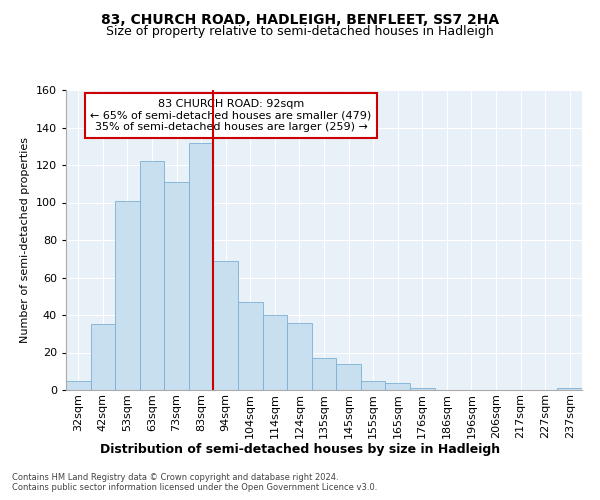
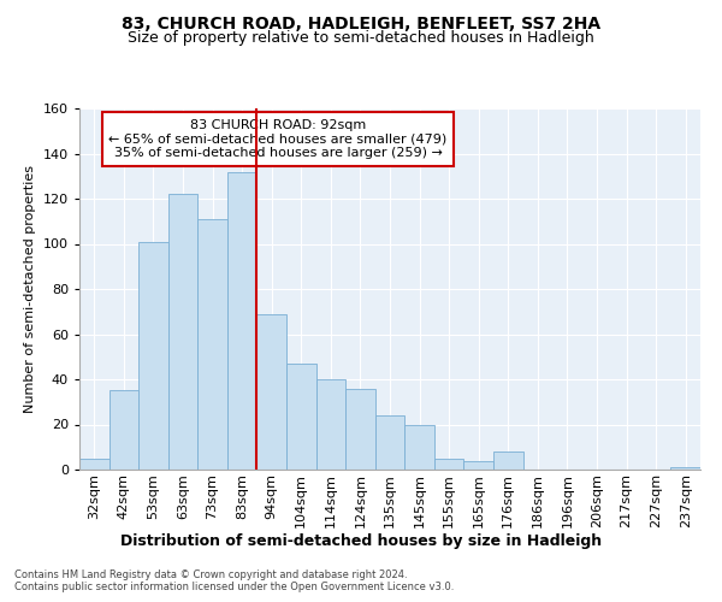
135sqm: 17 -> 24
145sqm: 14 -> 20
176sqm: 1 -> 8
